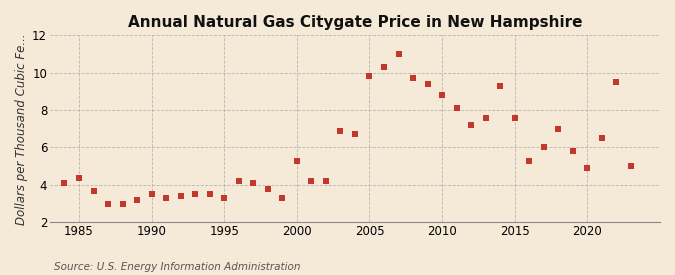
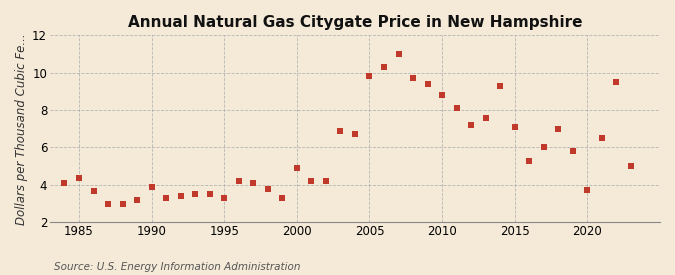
1990: 3.5 -> 3.9
2000: 5.3 -> 4.9
2015: 7.6 -> 7.1
2020: 4.9 -> 3.7
